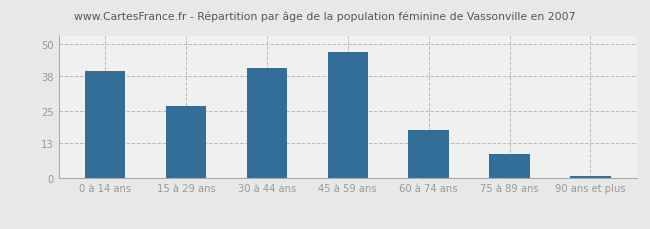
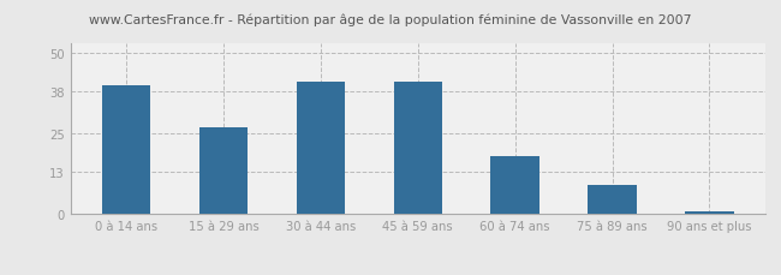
45 à 59 ans: 47 -> 41
